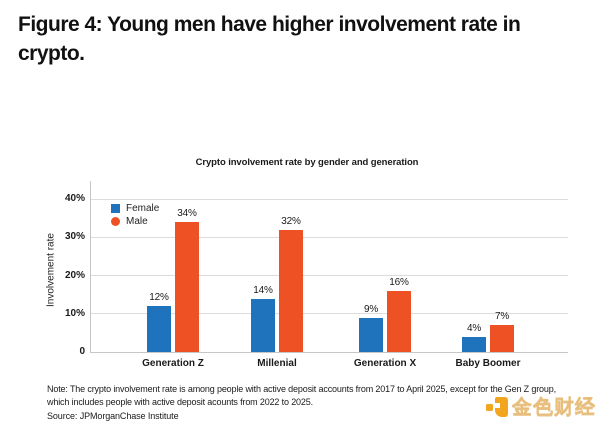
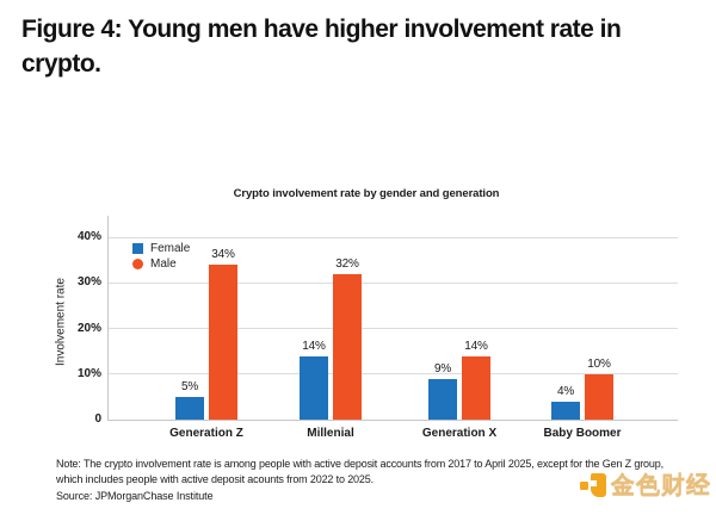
Female/Generation Z: 12% -> 5%
Male/Generation X: 16% -> 14%
Male/Baby Boomer: 7% -> 10%
